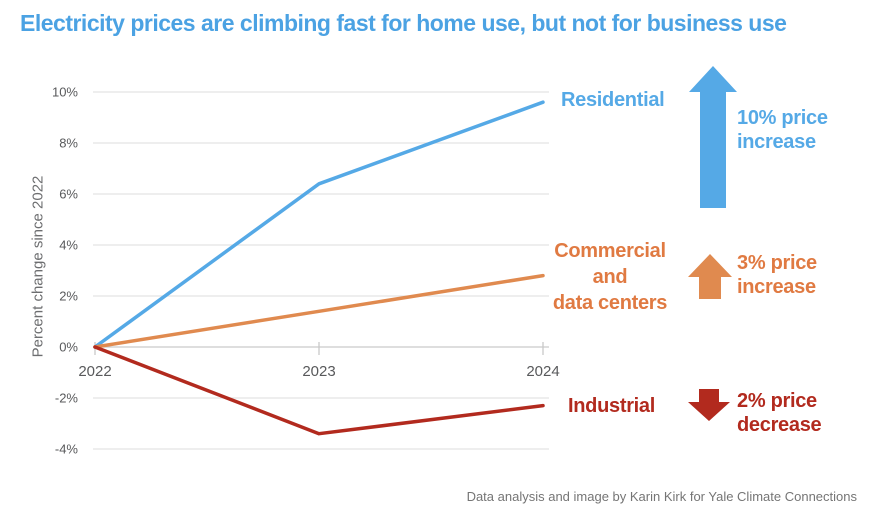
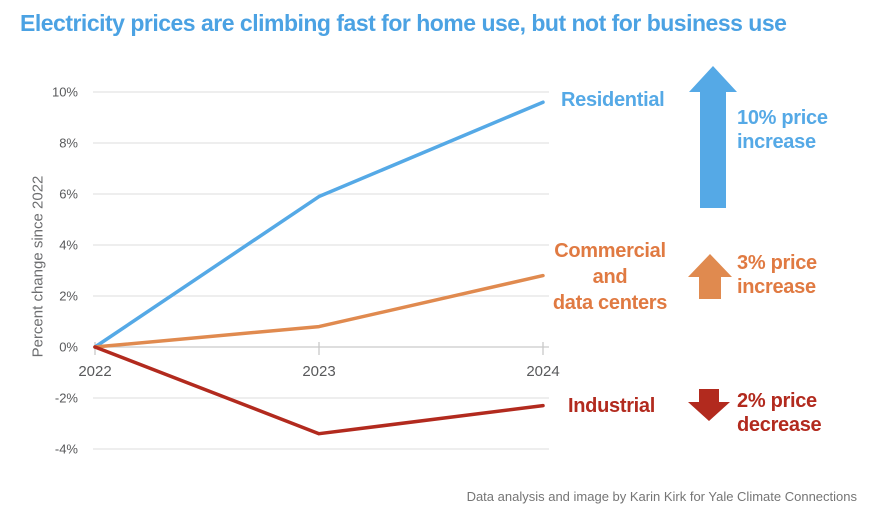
Residential/2023: 6.4% -> 5.9%
Commercial and data centers/2023: 1.4% -> 0.8%
